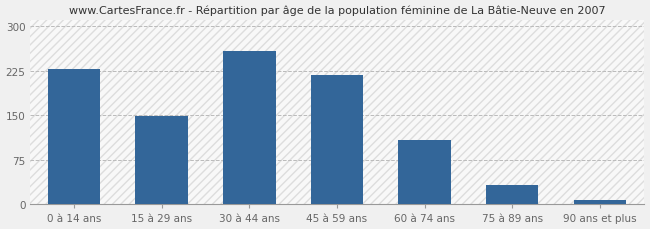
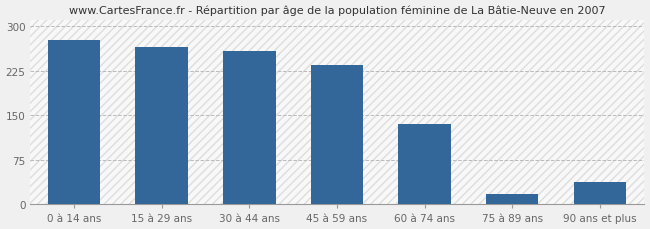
0 à 14 ans: 228 -> 276
15 à 29 ans: 148 -> 264
45 à 59 ans: 218 -> 234
60 à 74 ans: 108 -> 136
75 à 89 ans: 33 -> 18
90 ans et plus: 8 -> 38
